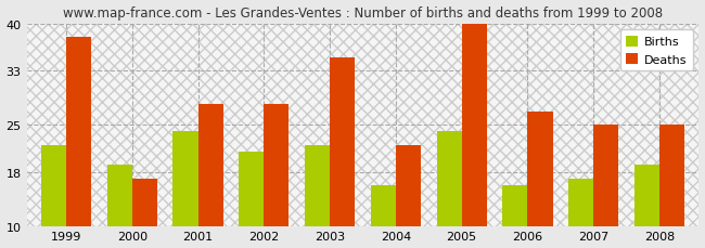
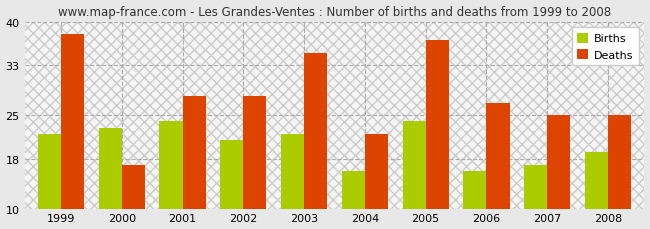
Births/2000: 19 -> 23
Deaths/2005: 40 -> 37
